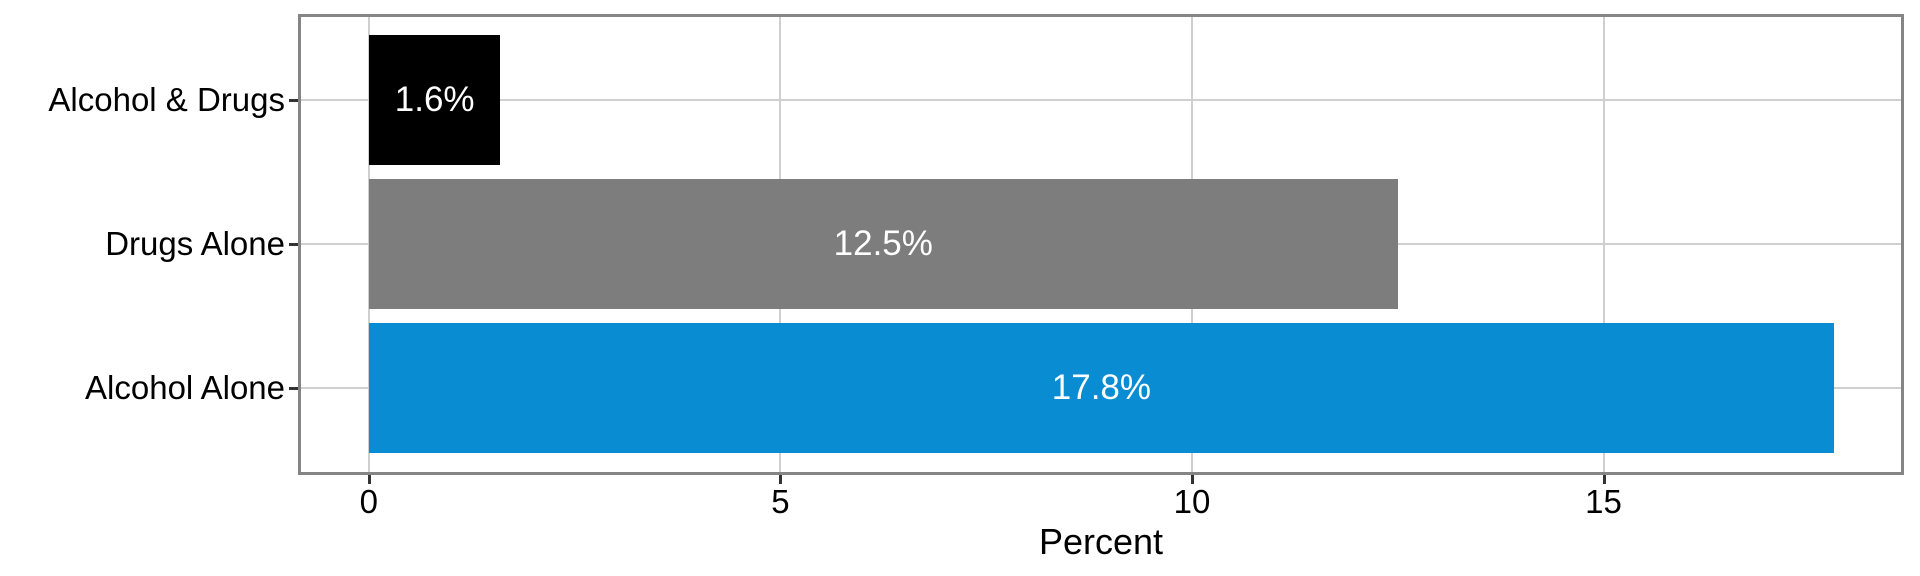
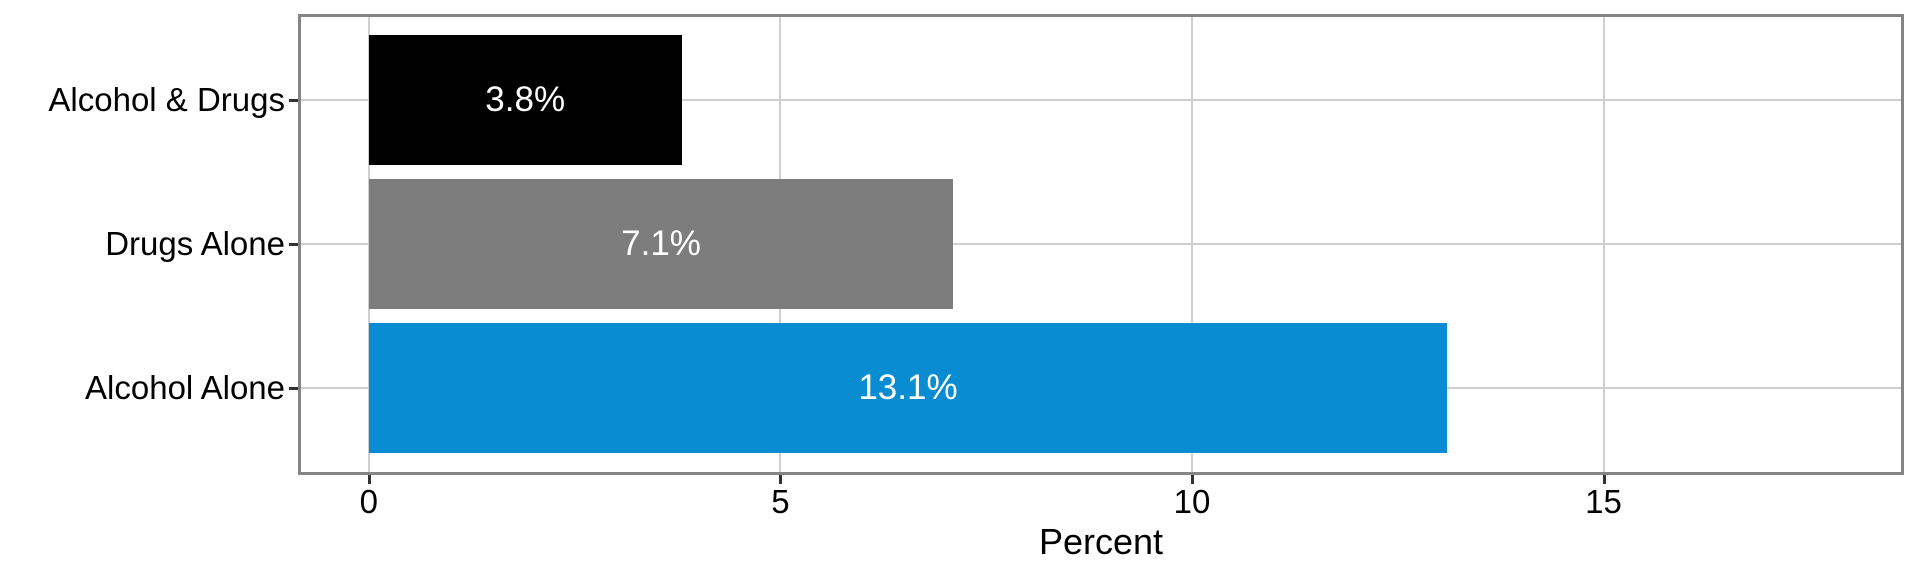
Alcohol & Drugs: 1.6% -> 3.8%
Drugs Alone: 12.5% -> 7.1%
Alcohol Alone: 17.8% -> 13.1%
